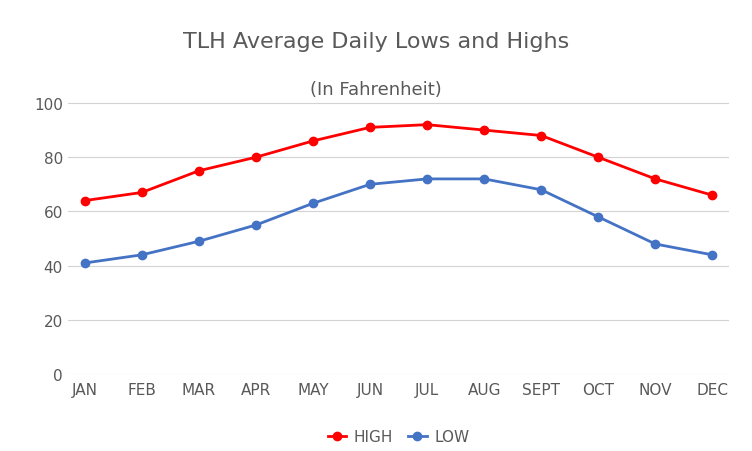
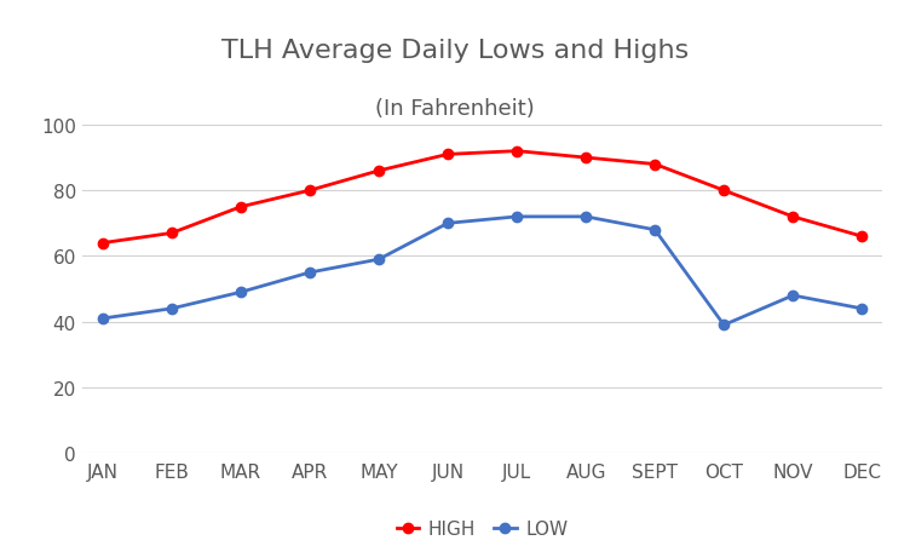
LOW/MAY: 63 -> 59
LOW/OCT: 58 -> 39
